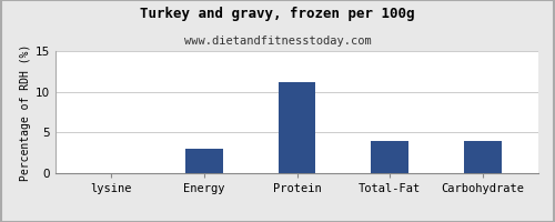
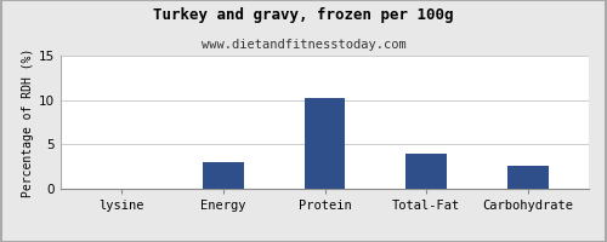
Protein: 11.2 -> 10.2
Carbohydrate: 4.0 -> 2.6
